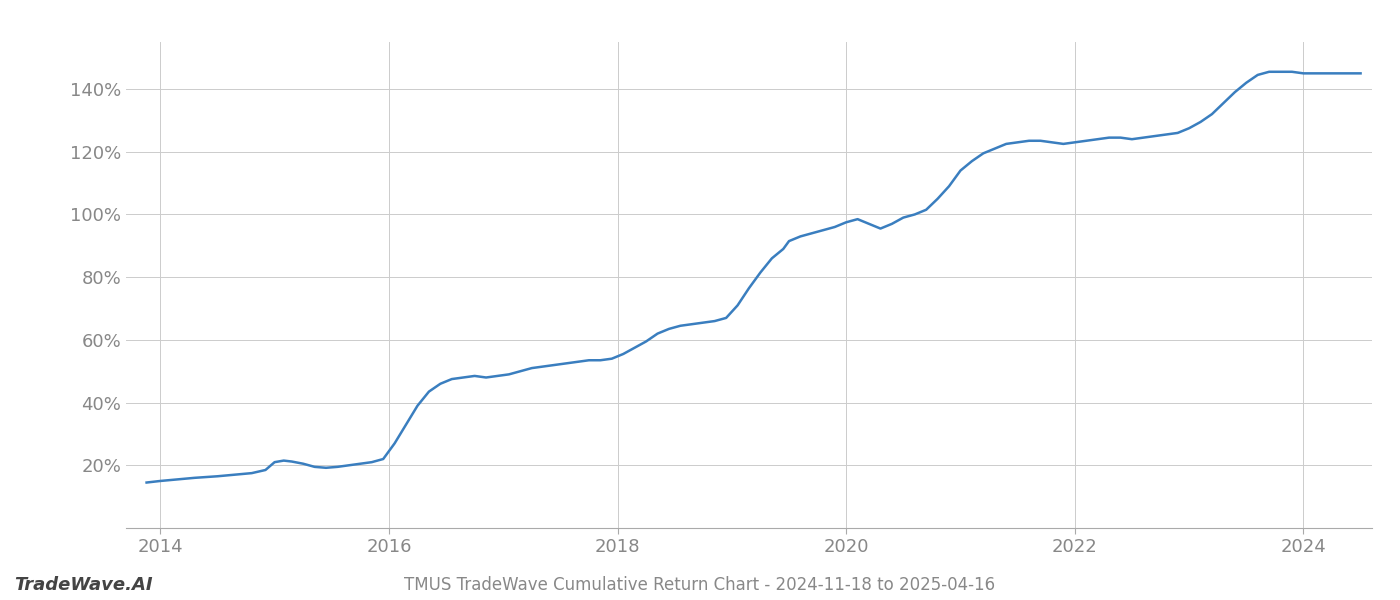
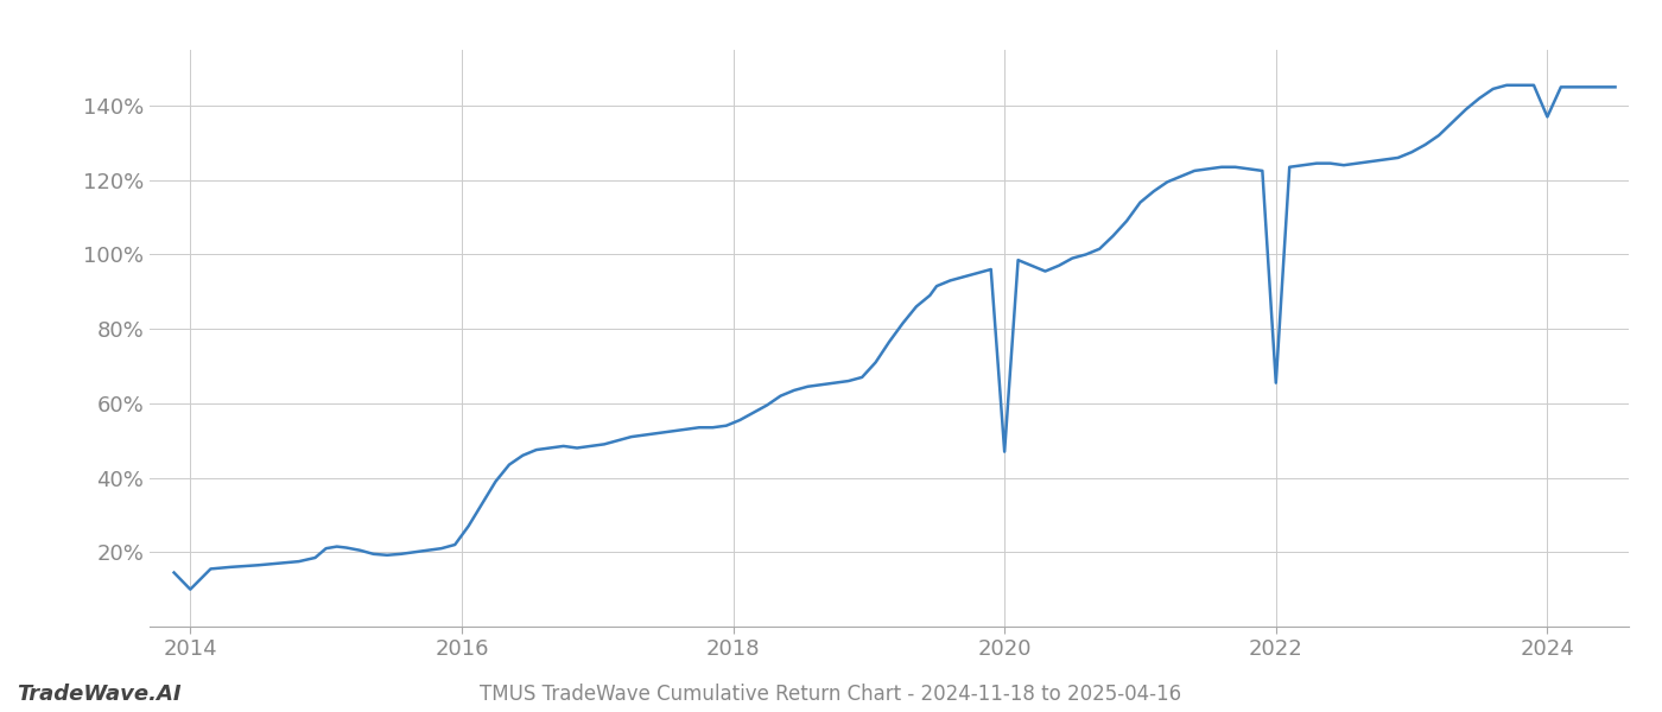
2014: 15.0% -> 10.0%
2020: 97.5% -> 47.0%
2022: 123.0% -> 65.5%
2024: 145.0% -> 137.0%
